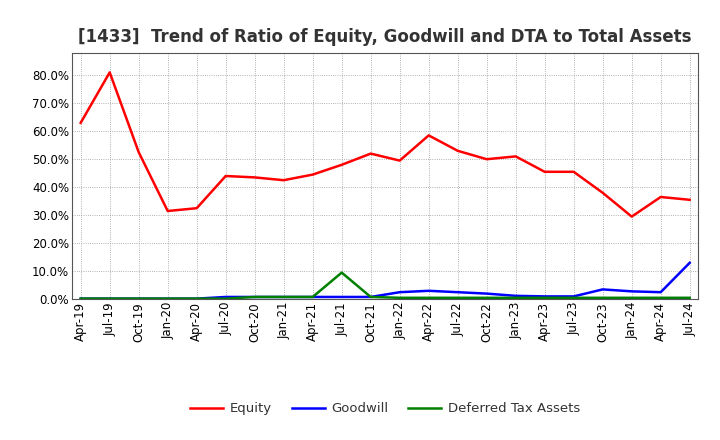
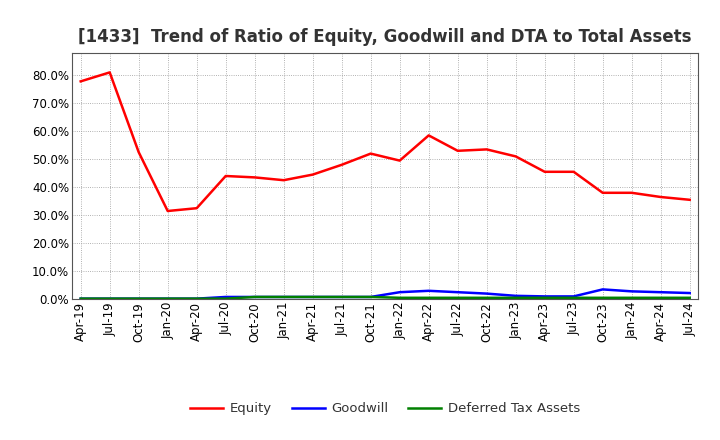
Equity/Apr-19: 63.0% -> 77.8%
Deferred Tax Assets/Jul-21: 9.5% -> 0.8%
Equity/Oct-22: 50.0% -> 53.5%
Equity/Jan-24: 29.5% -> 38.0%
Goodwill/Jul-24: 13.0% -> 2.2%
